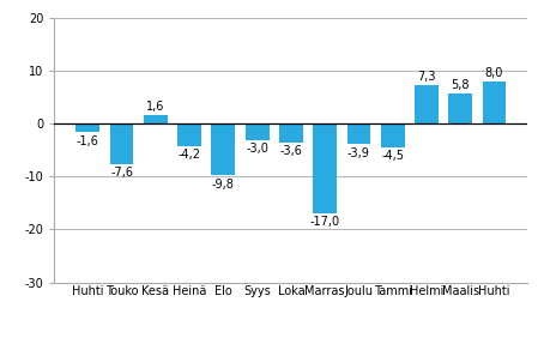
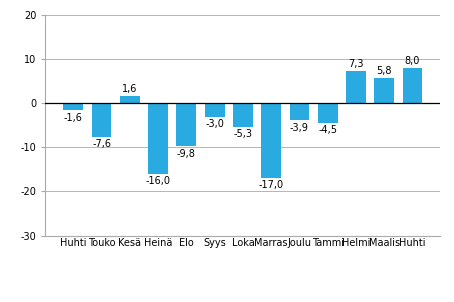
Heinä: -4,2 -> -16,0
Loka: -3,6 -> -5,3
